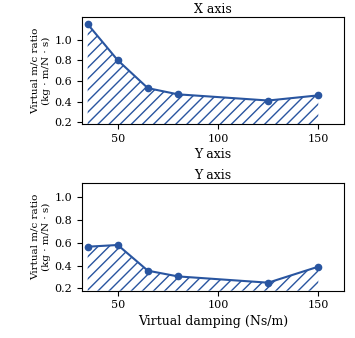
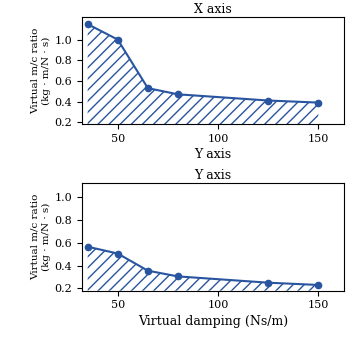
X axis/50: 0.80 -> 1.00
X axis/150: 0.46 -> 0.39
Y axis/50: 0.58 -> 0.51
Y axis/150: 0.39 -> 0.23
